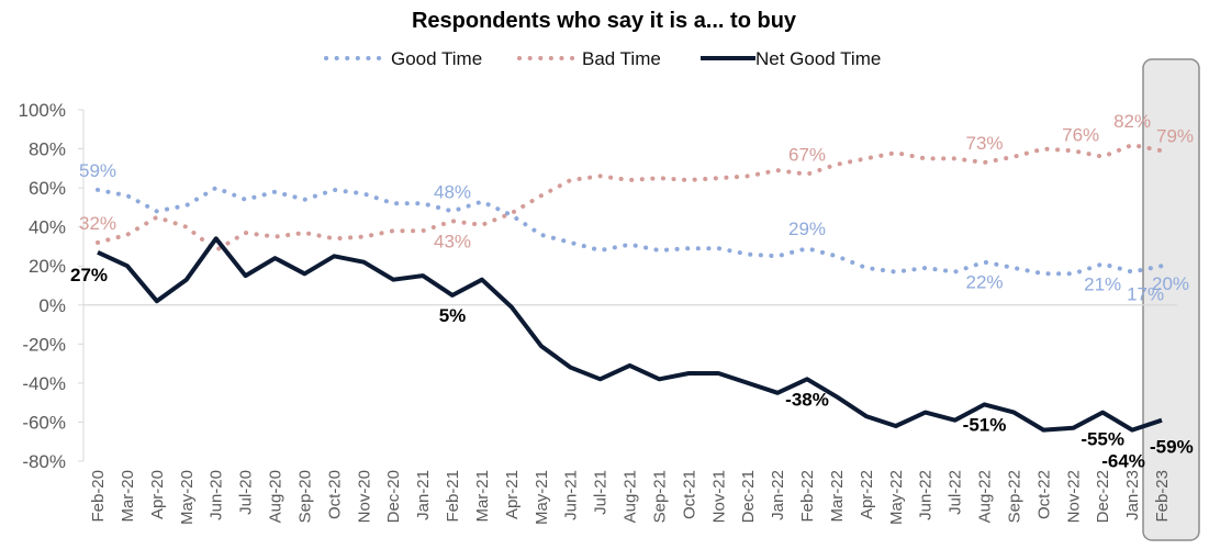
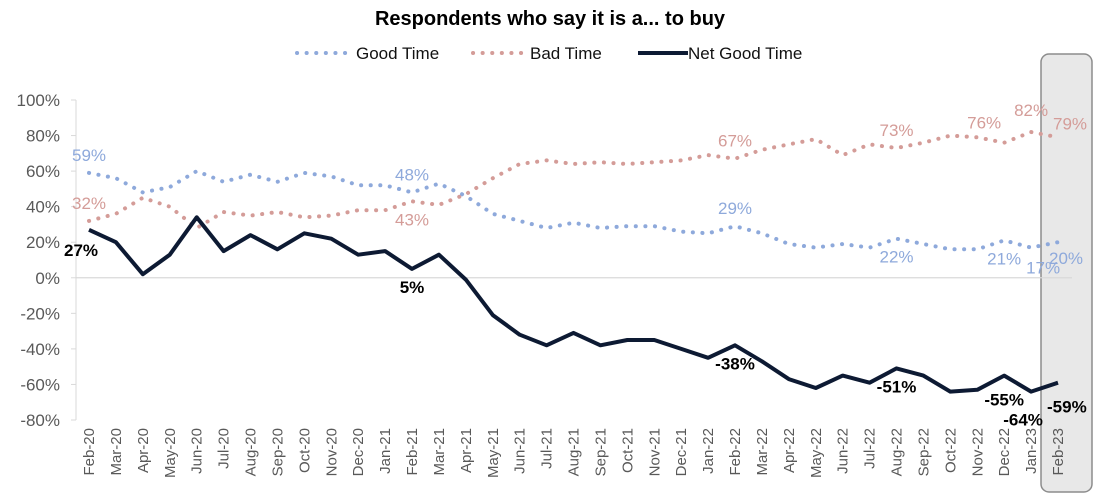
Bad Time/Jun-22: 75% -> 69%
